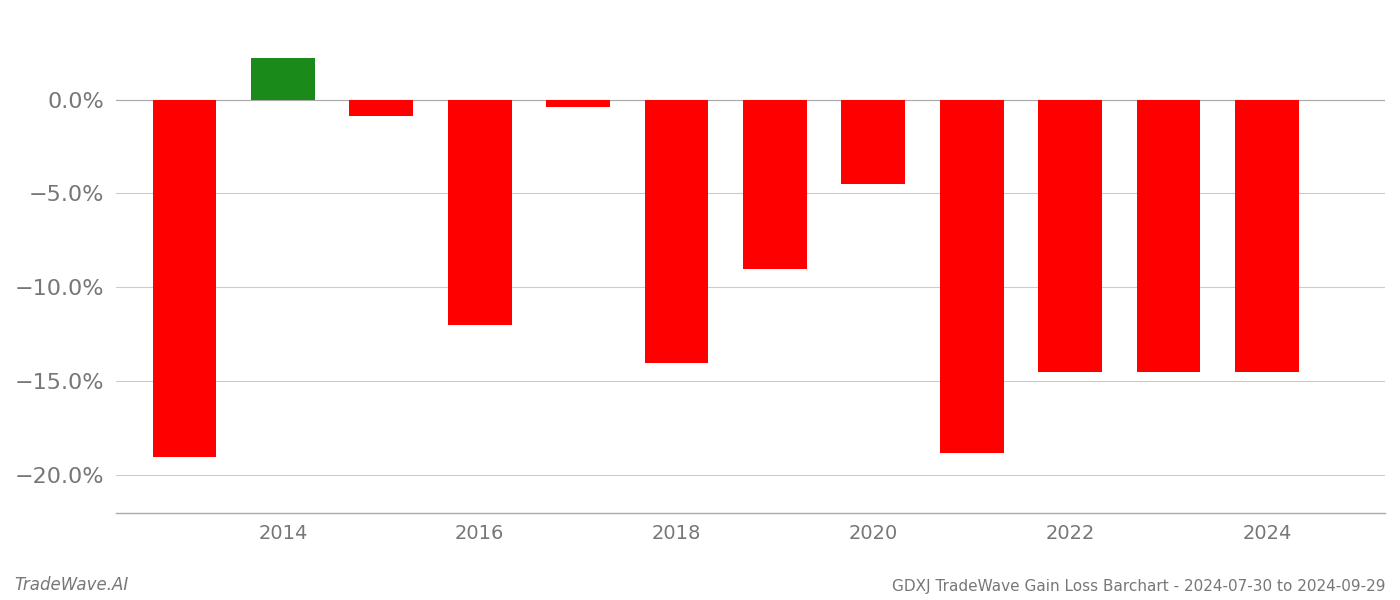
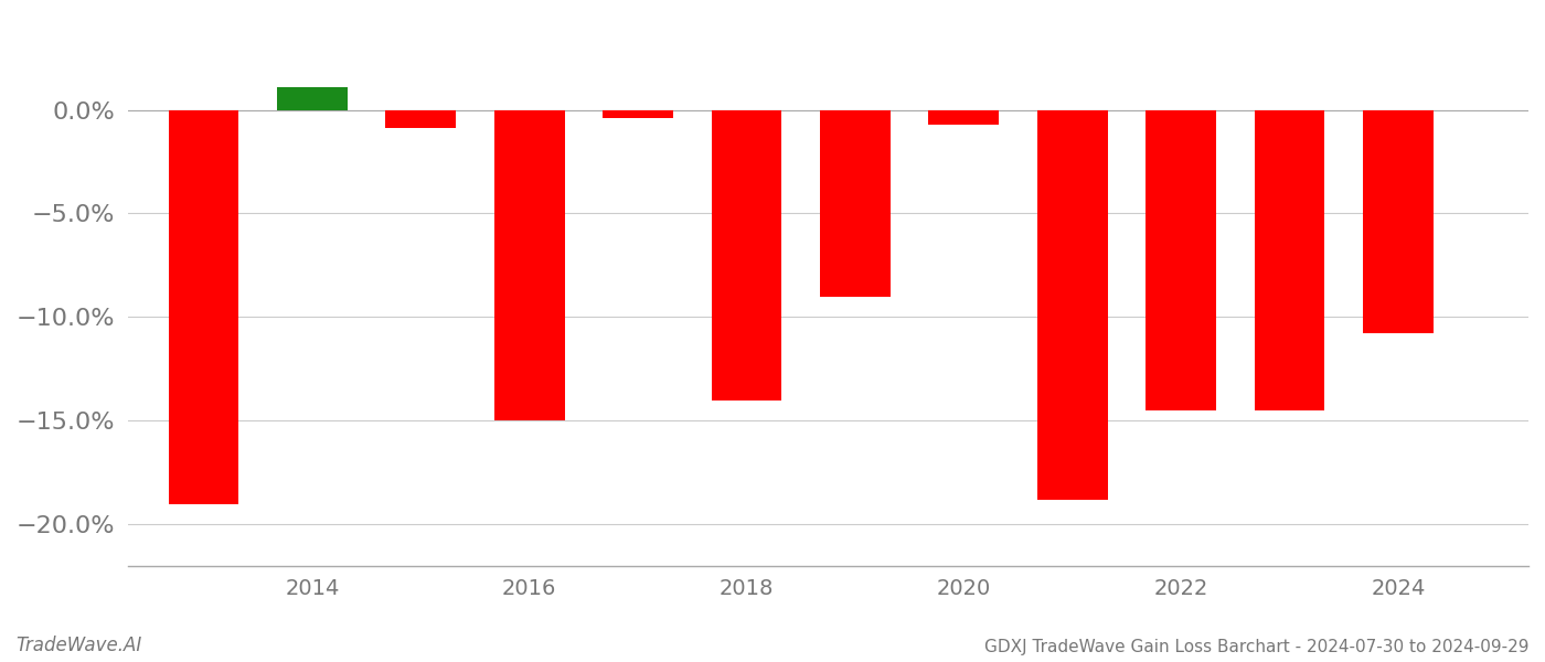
2014: 2.2% -> 1.1%
2016: -12.0% -> -15.0%
2020: -4.5% -> -0.7%
2024: -14.5% -> -10.8%
